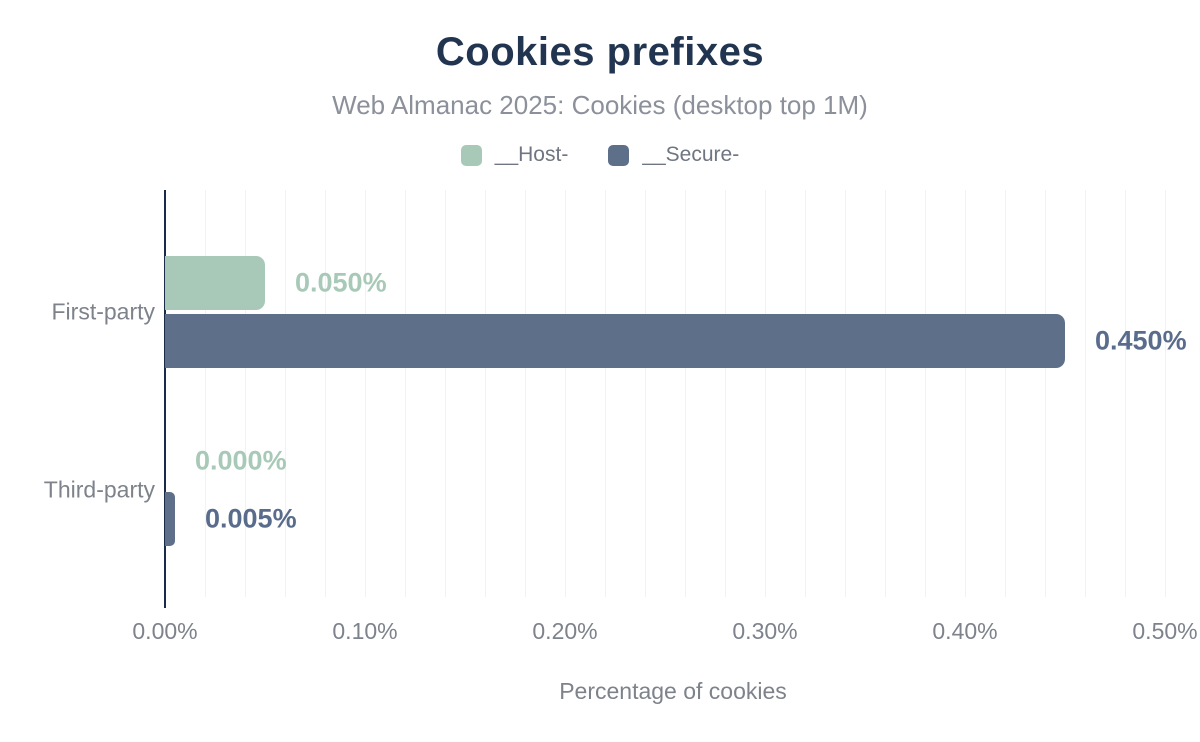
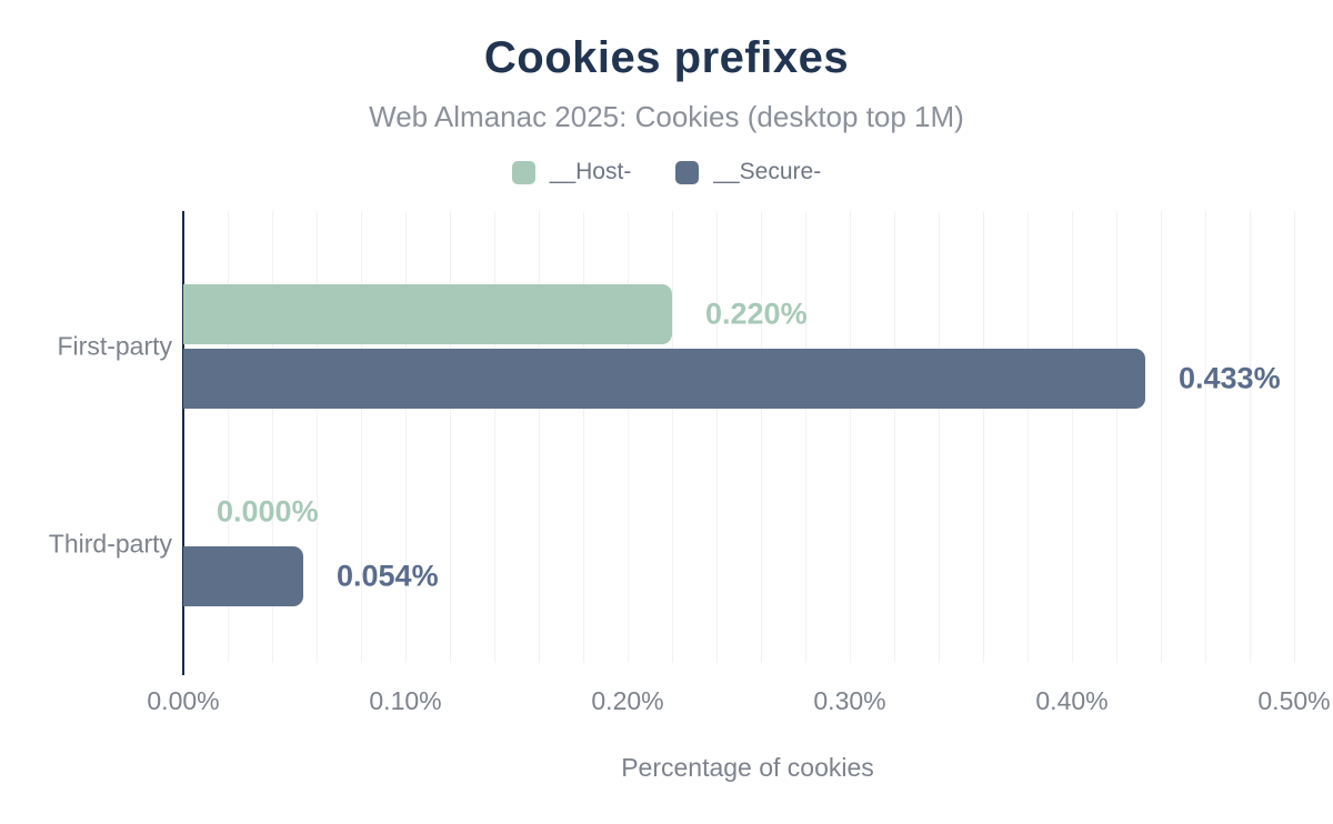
__Host-/First-party: 0.050% -> 0.220%
__Secure-/First-party: 0.450% -> 0.433%
__Secure-/Third-party: 0.005% -> 0.054%
